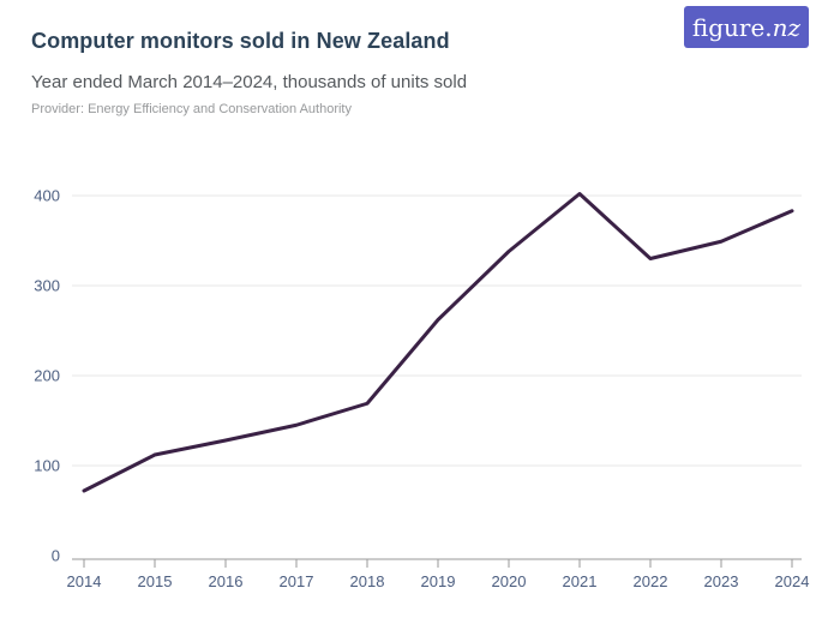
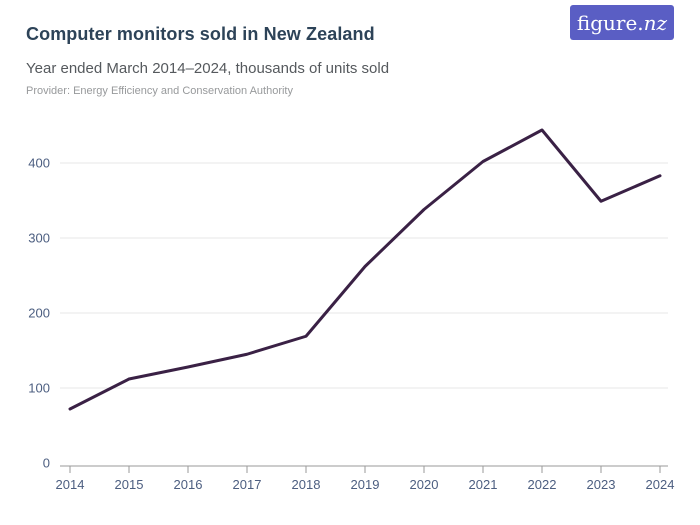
2022: 330 -> 440
